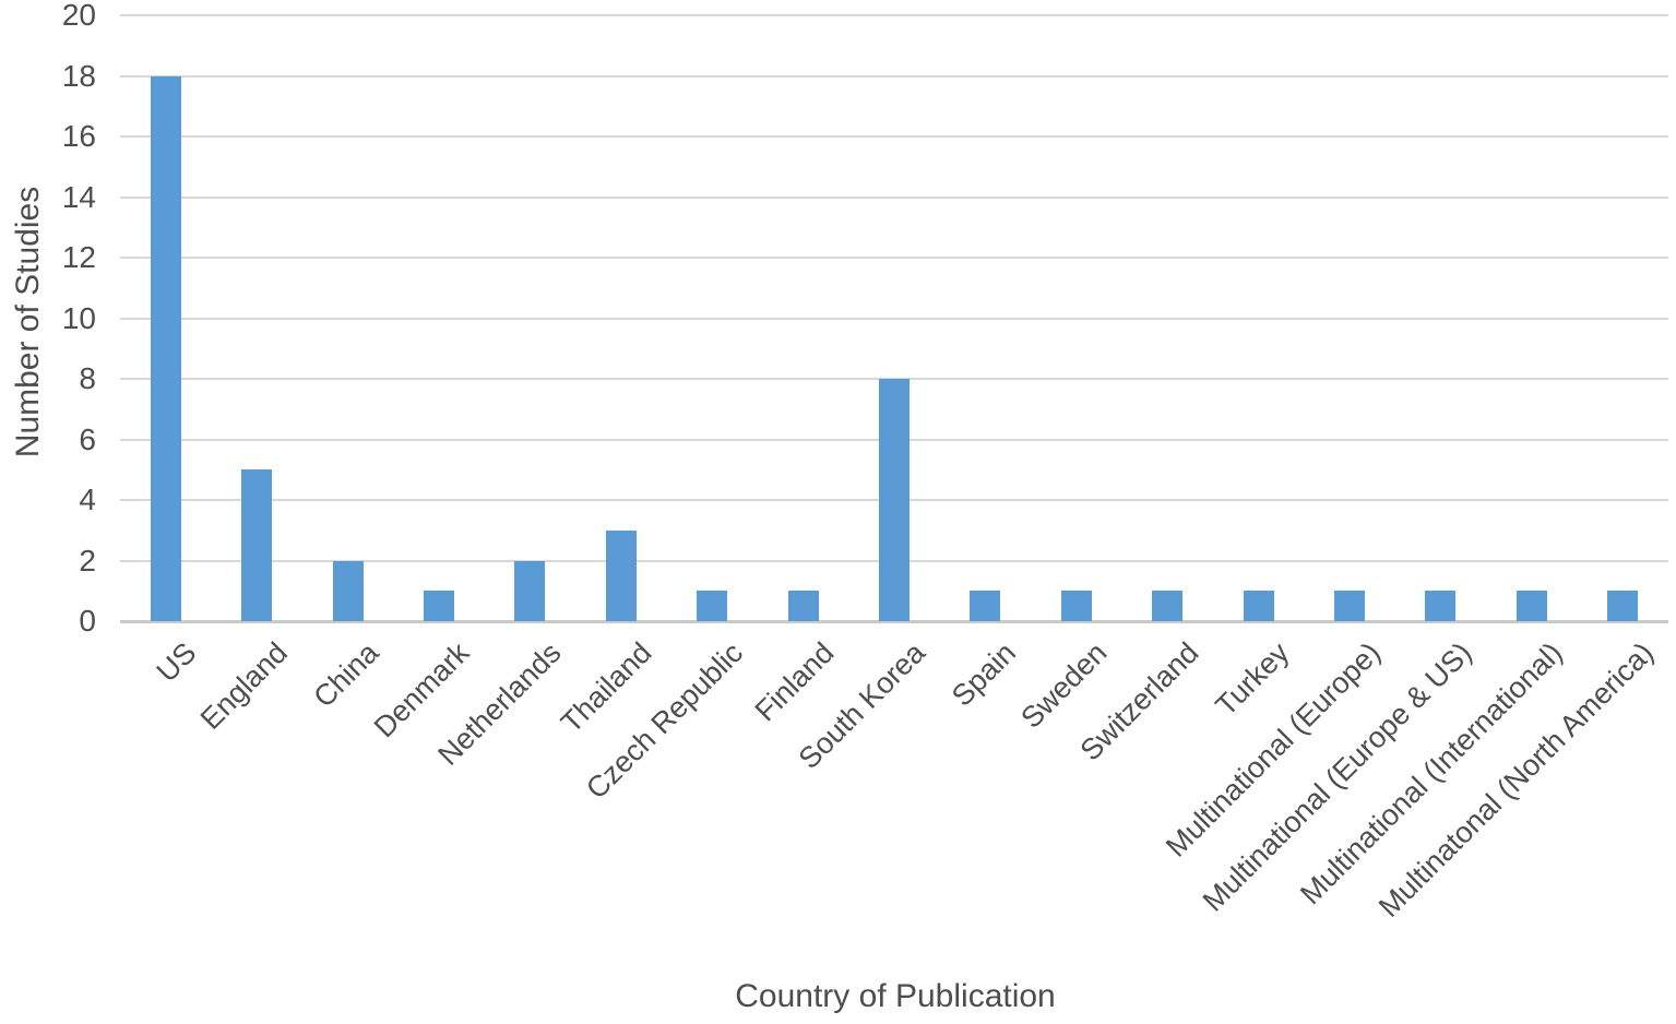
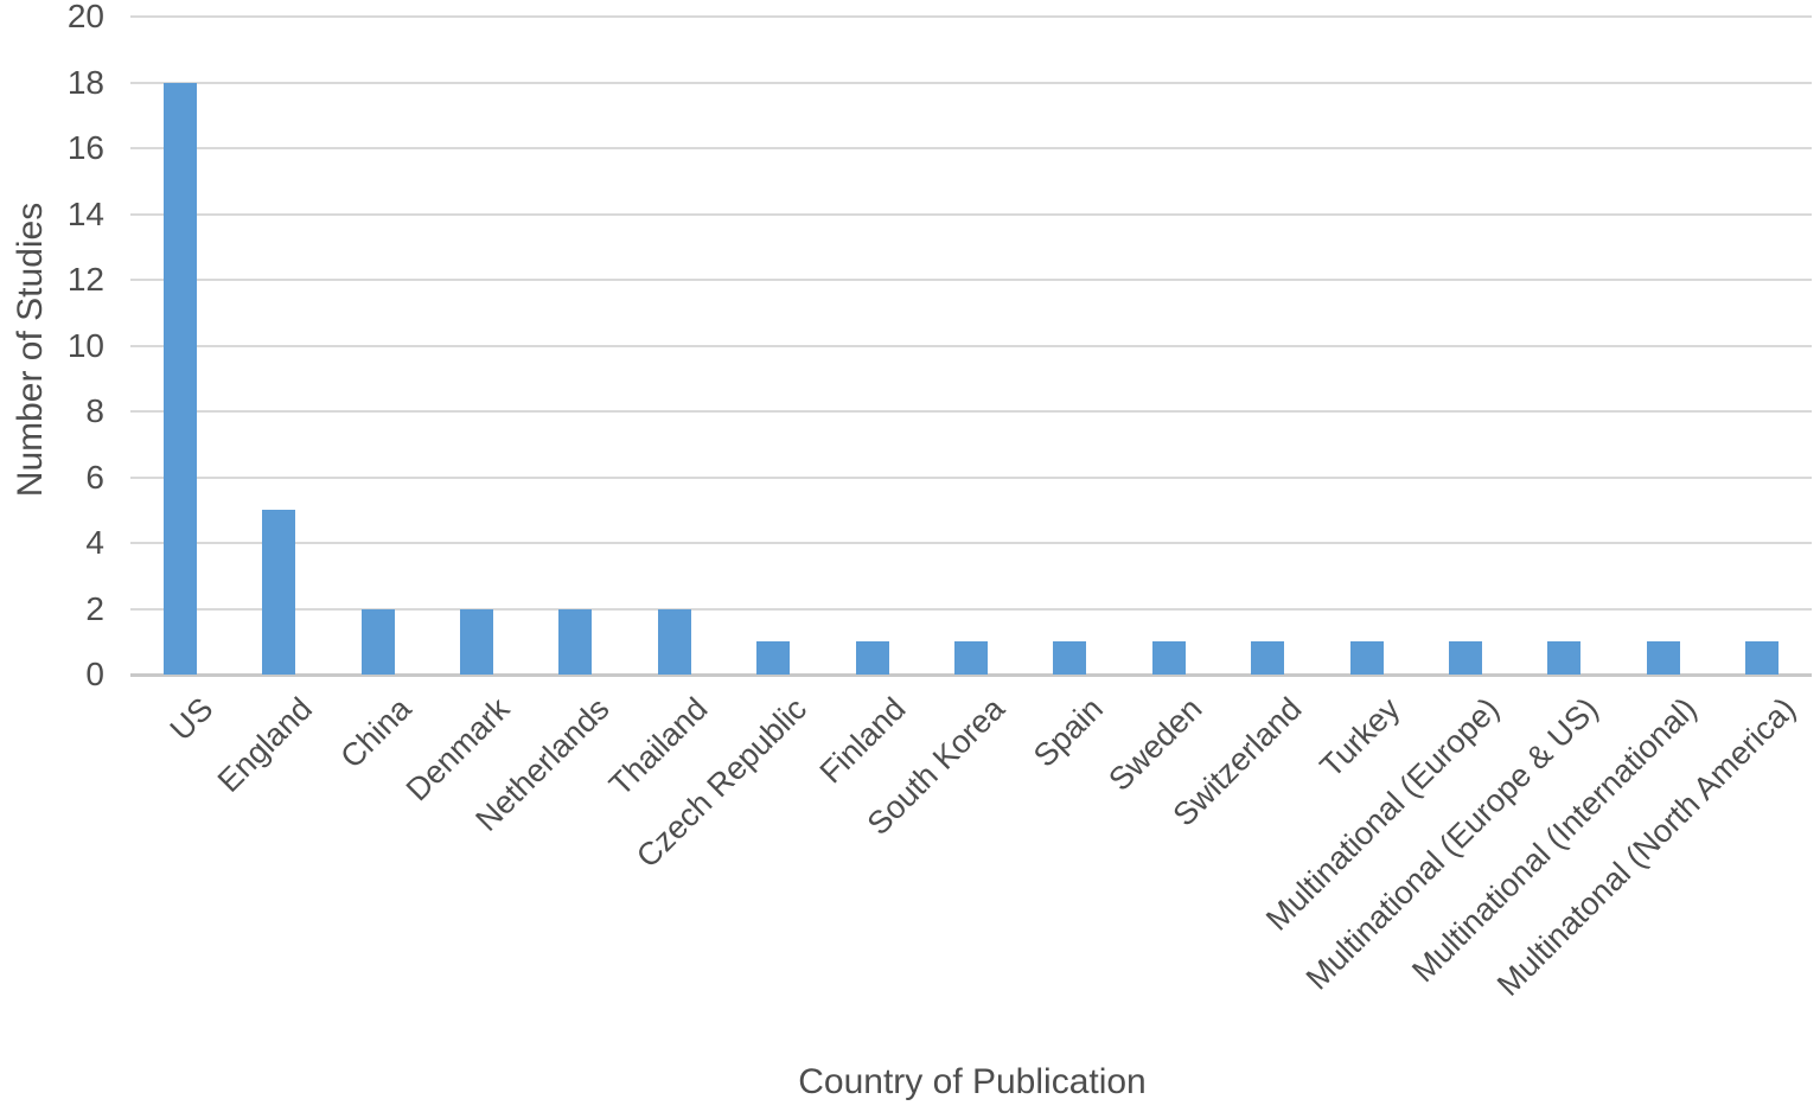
Denmark: 1 -> 2
Thailand: 3 -> 2
South Korea: 8 -> 1
